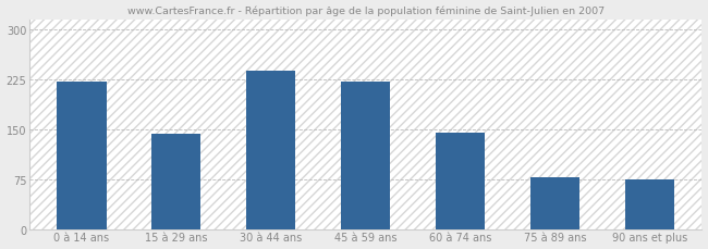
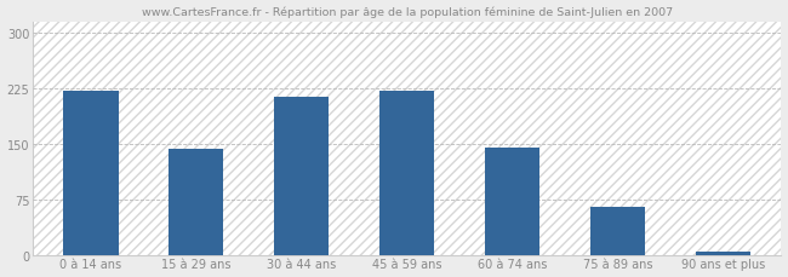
30 à 44 ans: 238 -> 214
75 à 89 ans: 78 -> 65
90 ans et plus: 74 -> 5
